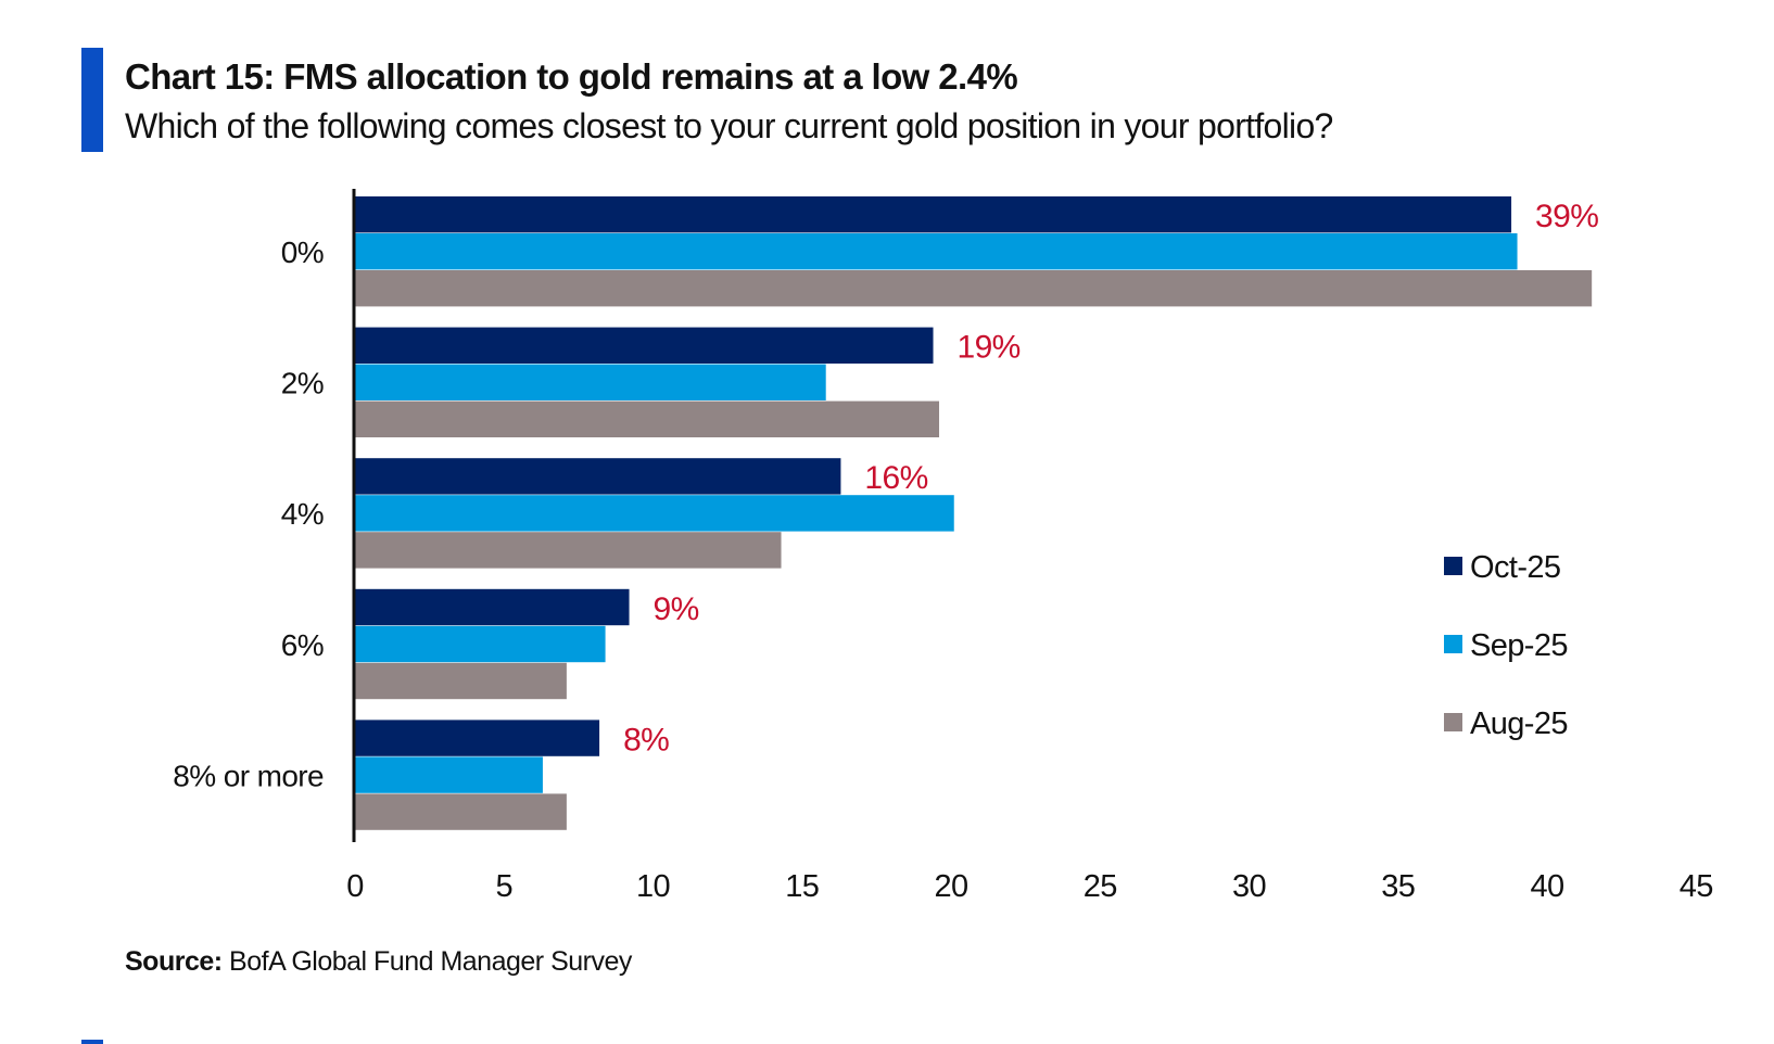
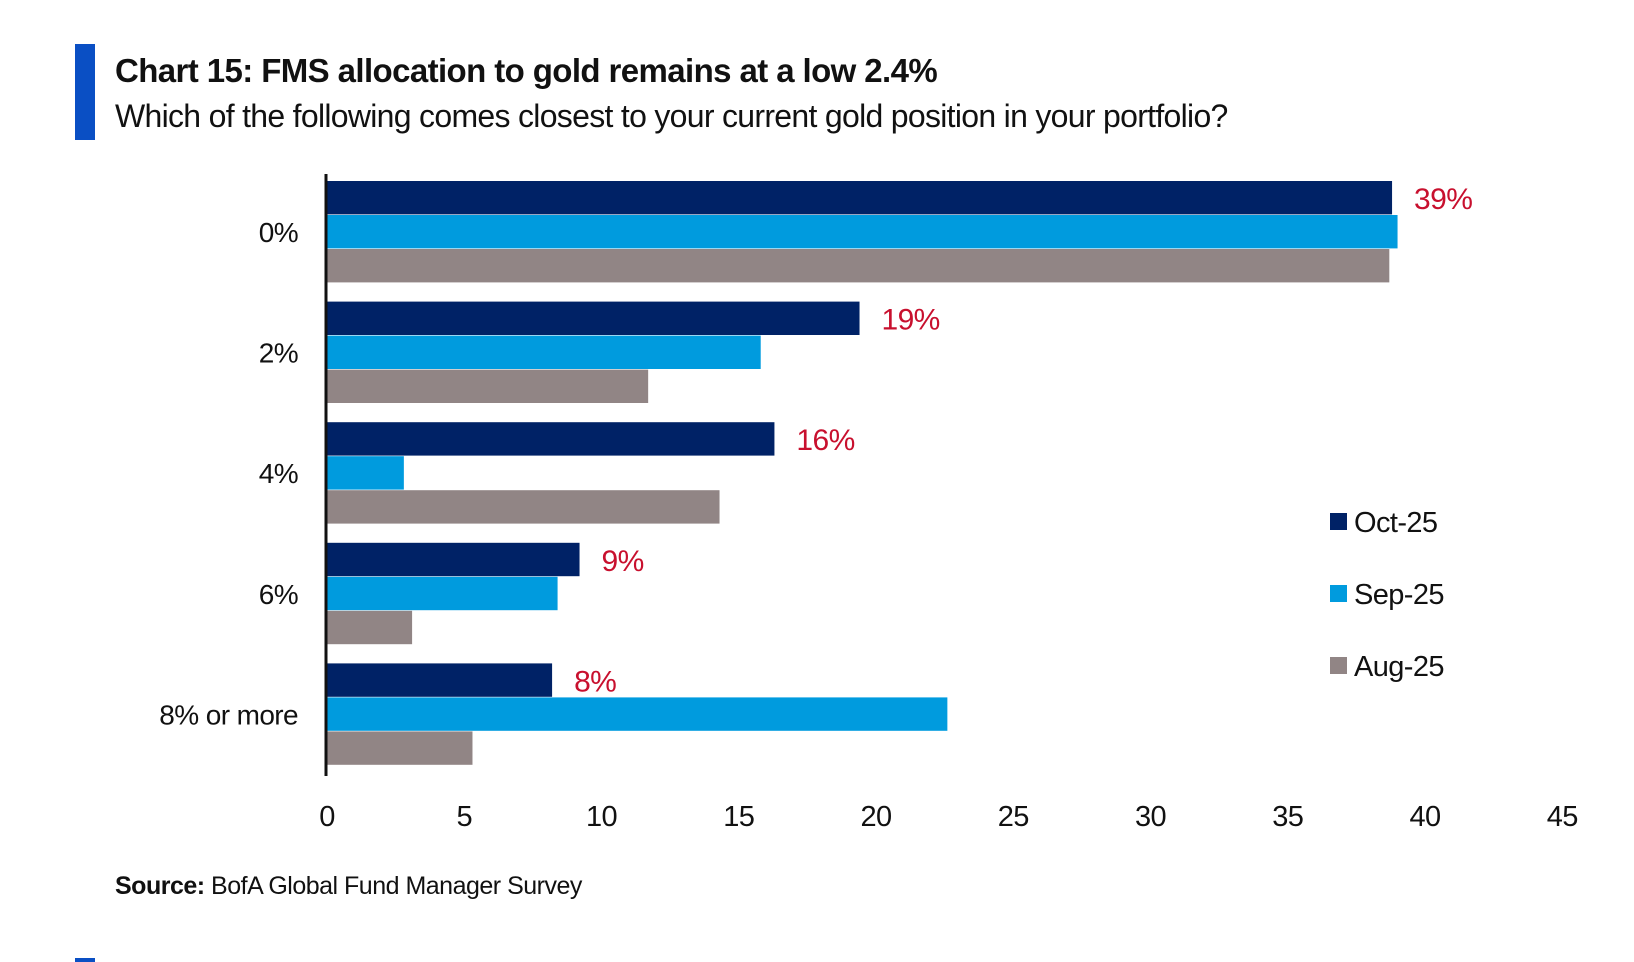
Aug-25/0%: 41.5 -> 38.7
Aug-25/2%: 19.6 -> 11.7
Sep-25/4%: 20.1 -> 2.8
Aug-25/6%: 7.1 -> 3.1
Sep-25/8% or more: 6.3 -> 22.6
Aug-25/8% or more: 7.1 -> 5.3
